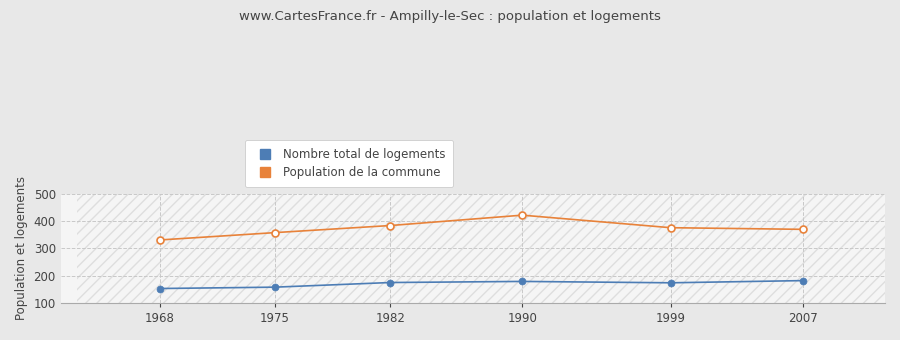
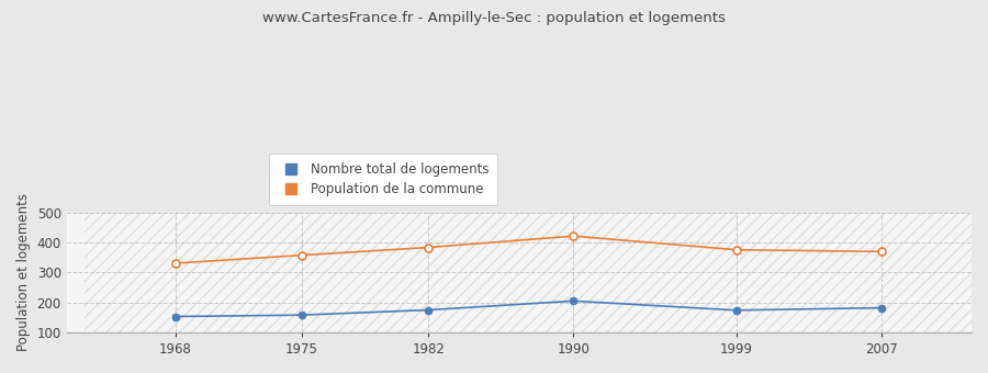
Nombre total de logements/1990: 179 -> 205
